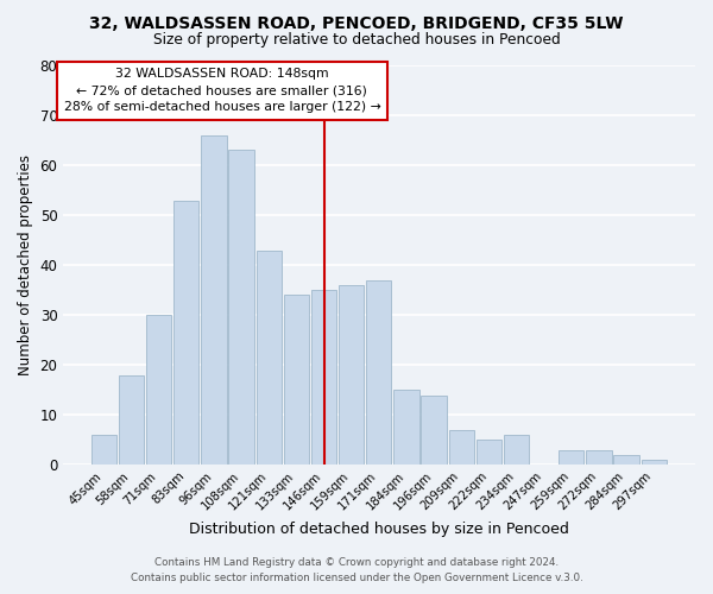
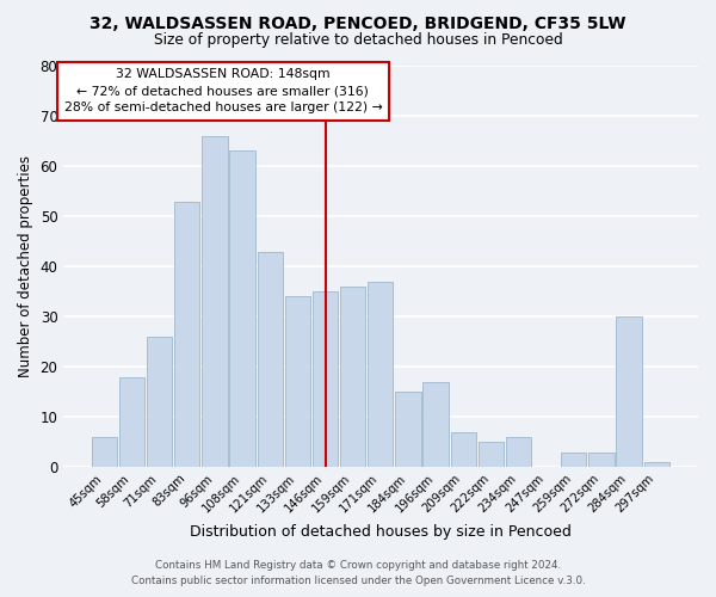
71sqm: 30 -> 26
196sqm: 14 -> 17
284sqm: 2 -> 30
